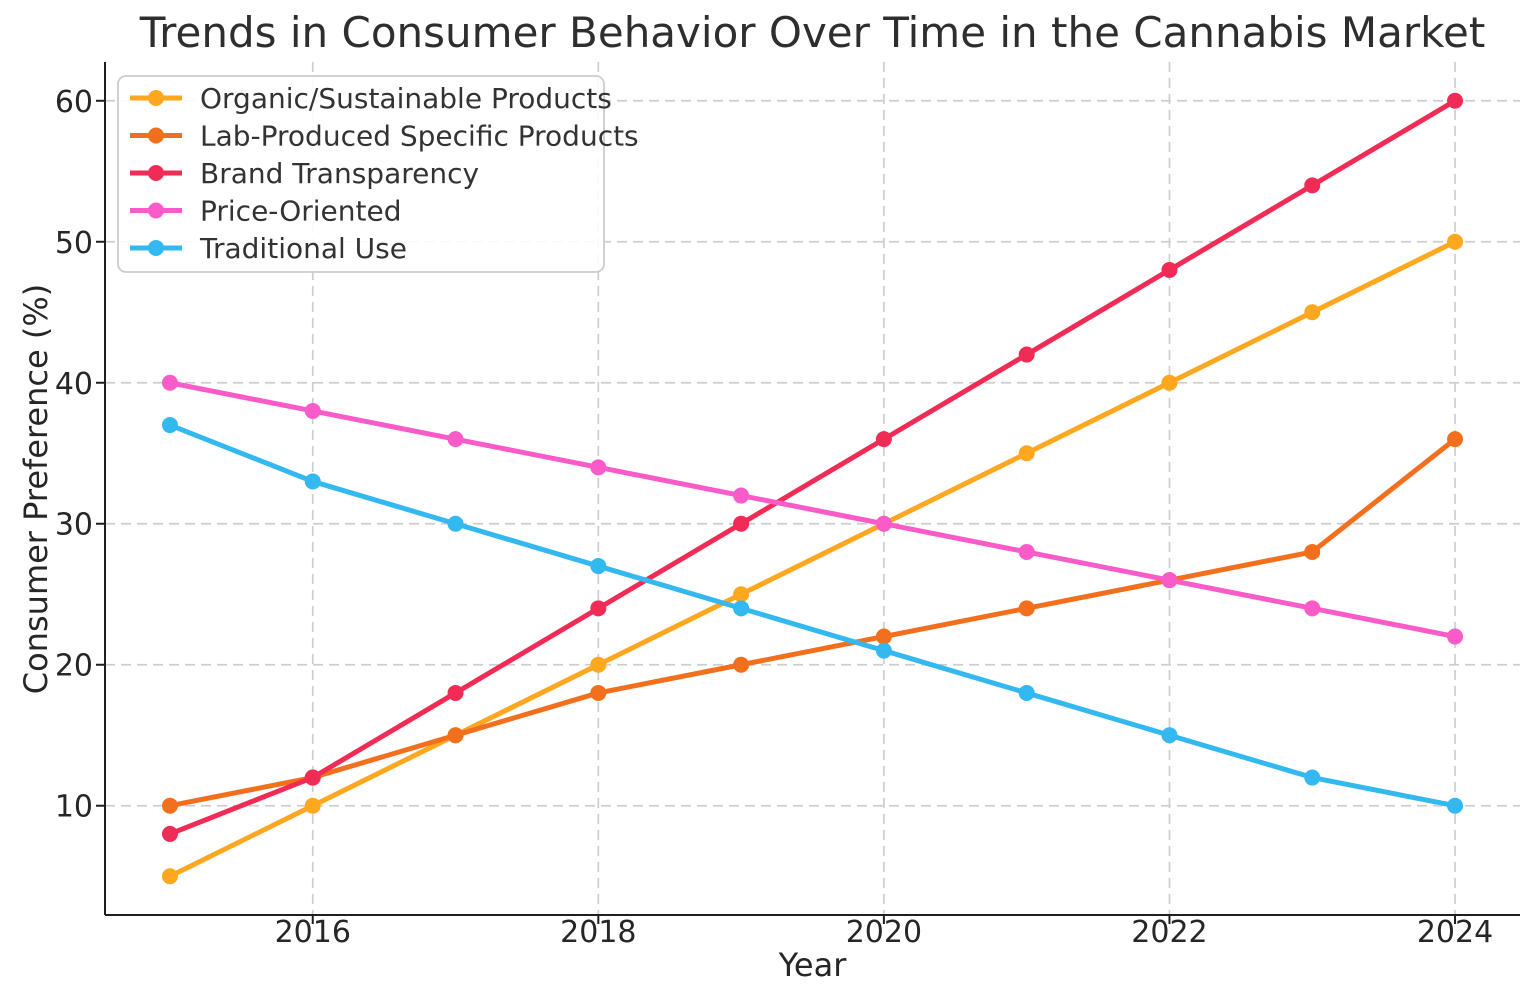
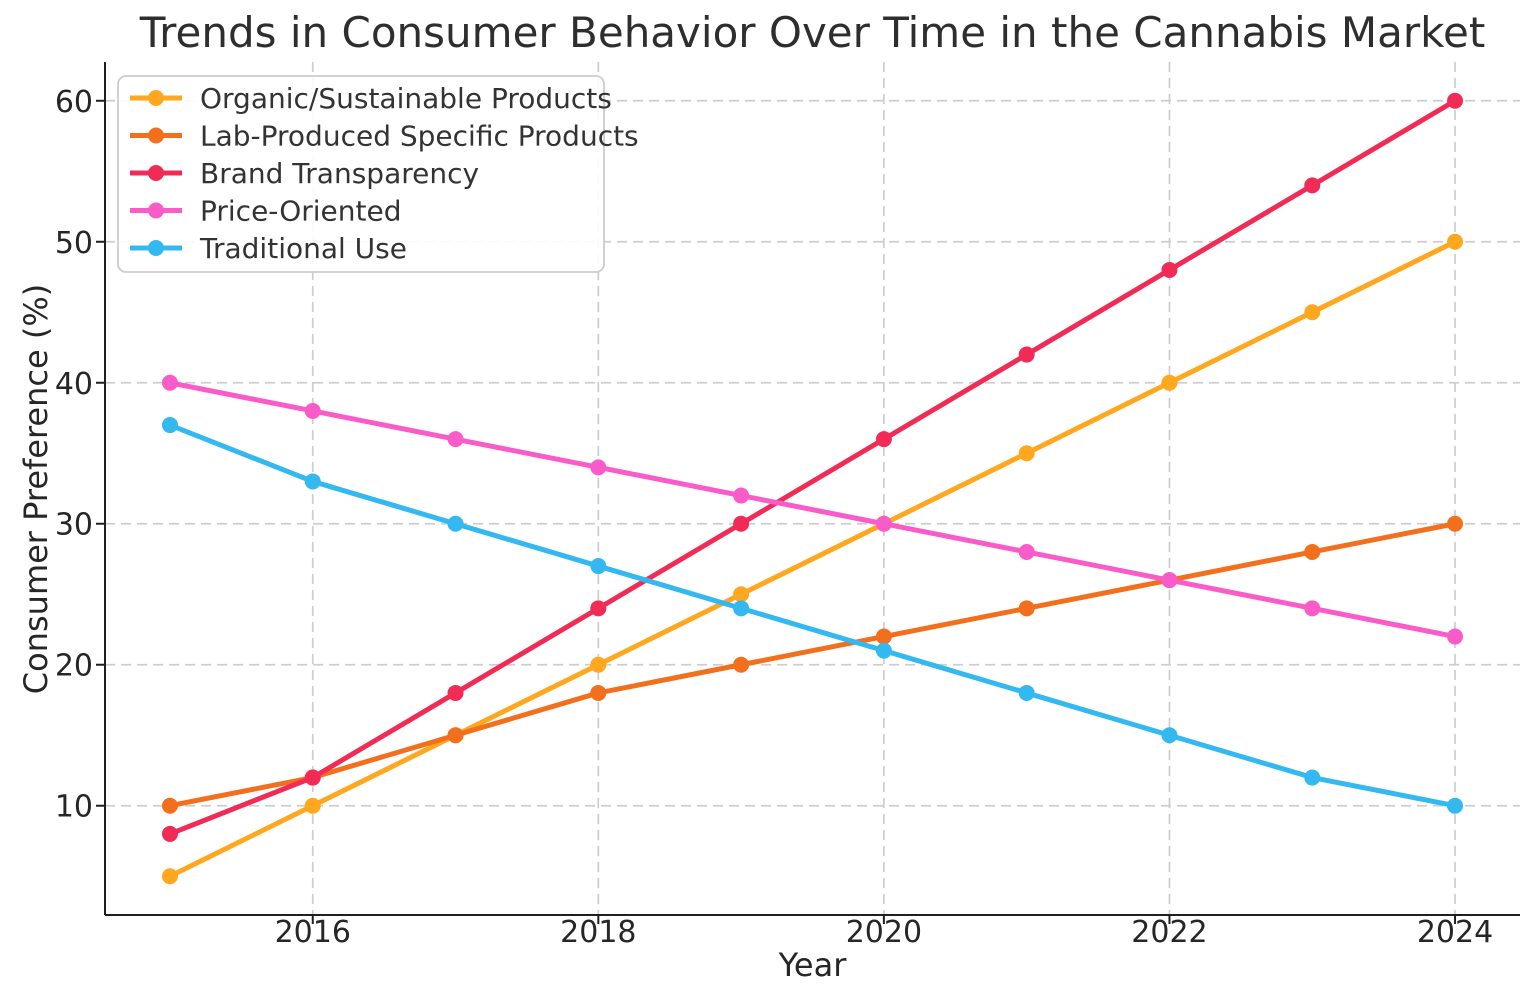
Lab-Produced Specific Products/2024: 36 -> 30
